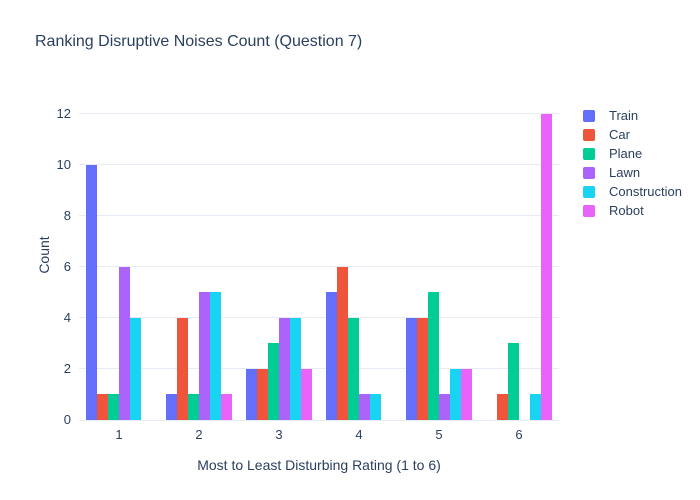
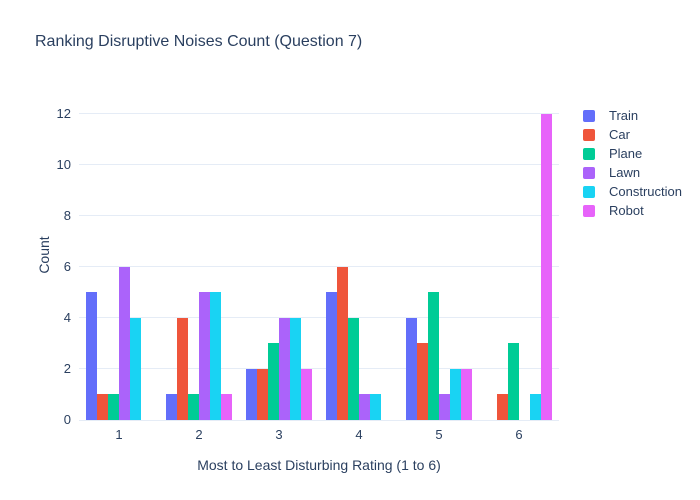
Train/1: 10 -> 5
Car/5: 4 -> 3
